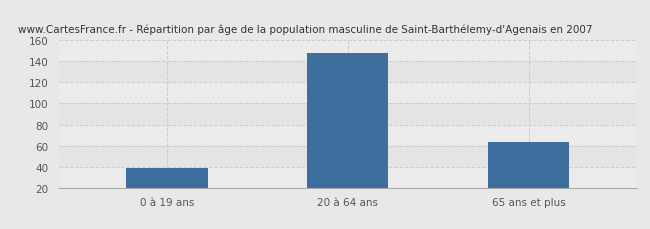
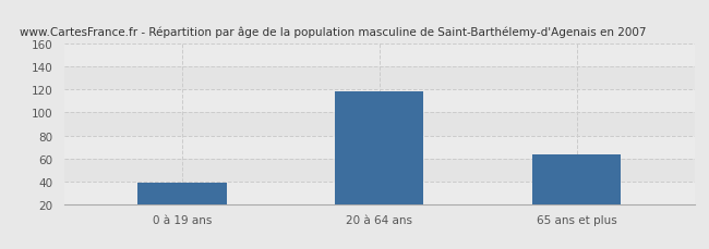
20 à 64 ans: 148 -> 119
